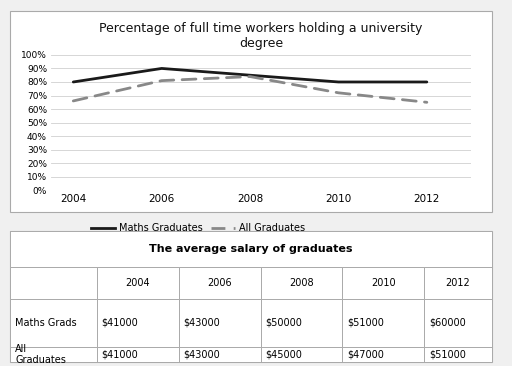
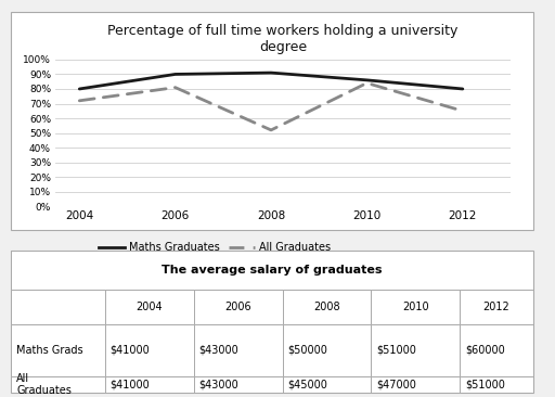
All Graduates/2004: 66% -> 72%
Maths Graduates/2008: 85% -> 91%
All Graduates/2008: 84% -> 52%
Maths Graduates/2010: 80% -> 86%
All Graduates/2010: 72% -> 84%
